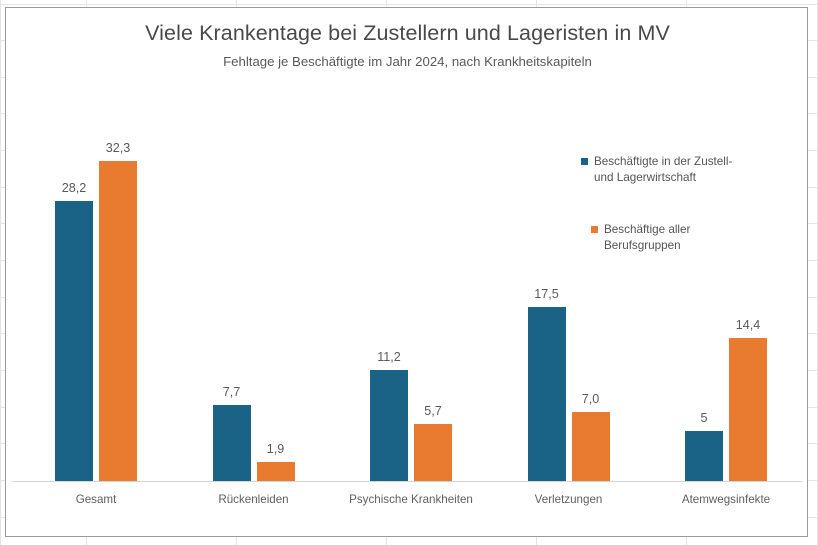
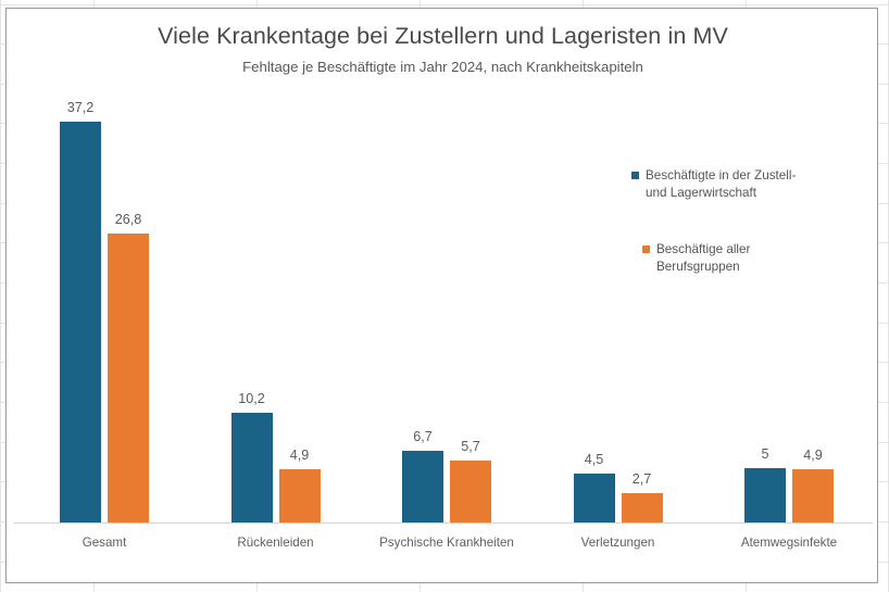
Beschäftigte in der Zustell- und Lagerwirtschaft/Gesamt: 28,2 -> 37,2
Beschäftige aller Berufsgruppen/Gesamt: 32,3 -> 26,8
Beschäftigte in der Zustell- und Lagerwirtschaft/Rückenleiden: 7,7 -> 10,2
Beschäftige aller Berufsgruppen/Rückenleiden: 1,9 -> 4,9
Beschäftigte in der Zustell- und Lagerwirtschaft/Psychische Krankheiten: 11,2 -> 6,7
Beschäftigte in der Zustell- und Lagerwirtschaft/Verletzungen: 17,5 -> 4,5
Beschäftige aller Berufsgruppen/Verletzungen: 7,0 -> 2,7
Beschäftige aller Berufsgruppen/Atemwegsinfekte: 14,4 -> 4,9
